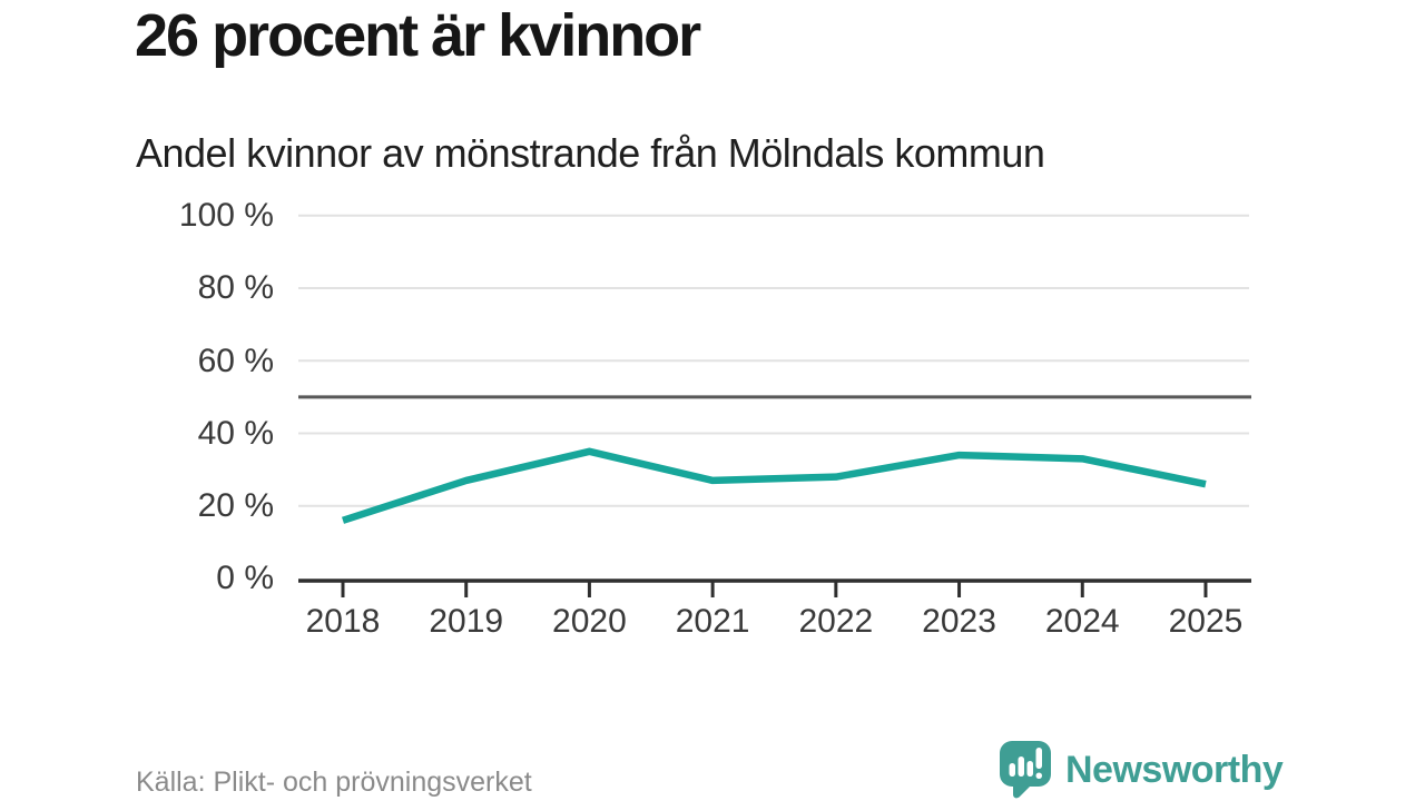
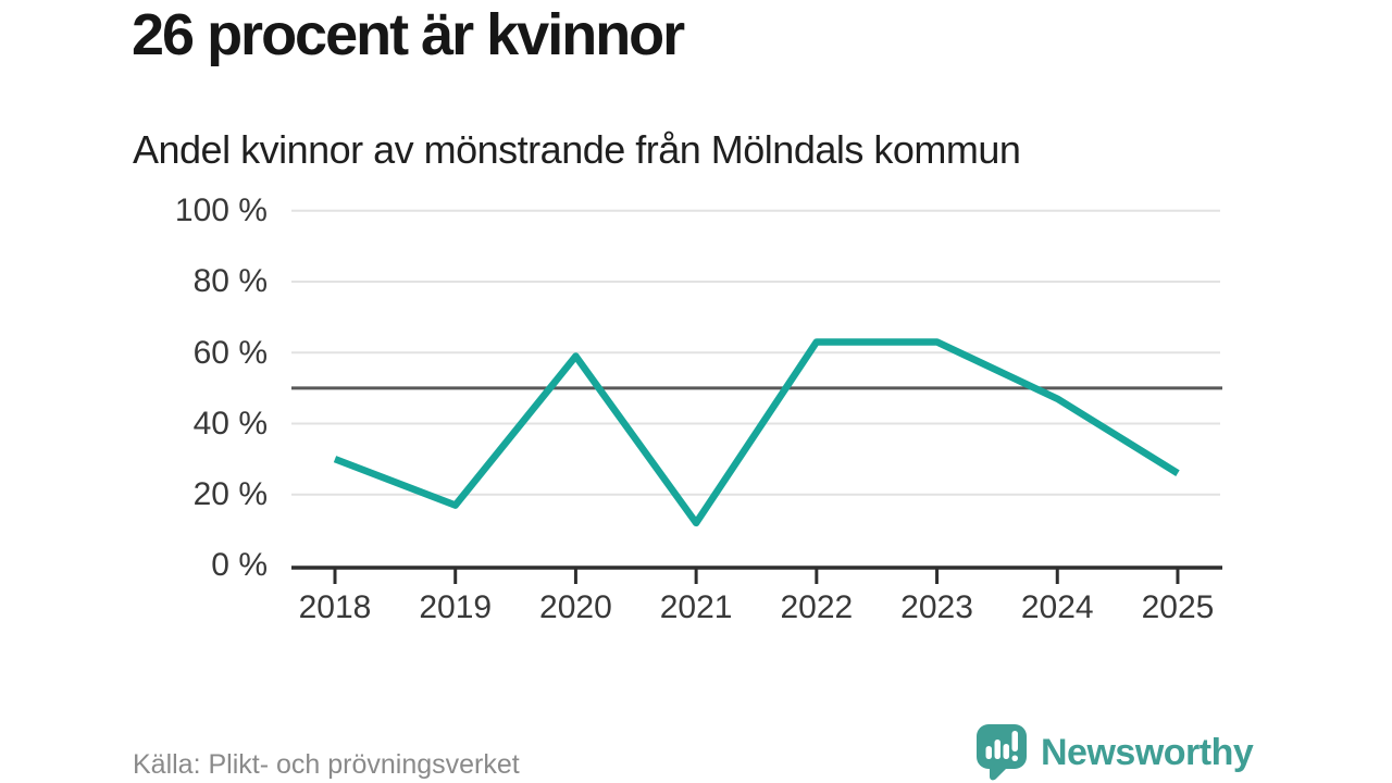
2018: 16% -> 30%
2019: 27% -> 17%
2020: 35% -> 59%
2021: 27% -> 12%
2022: 28% -> 63%
2023: 34% -> 63%
2024: 33% -> 47%
